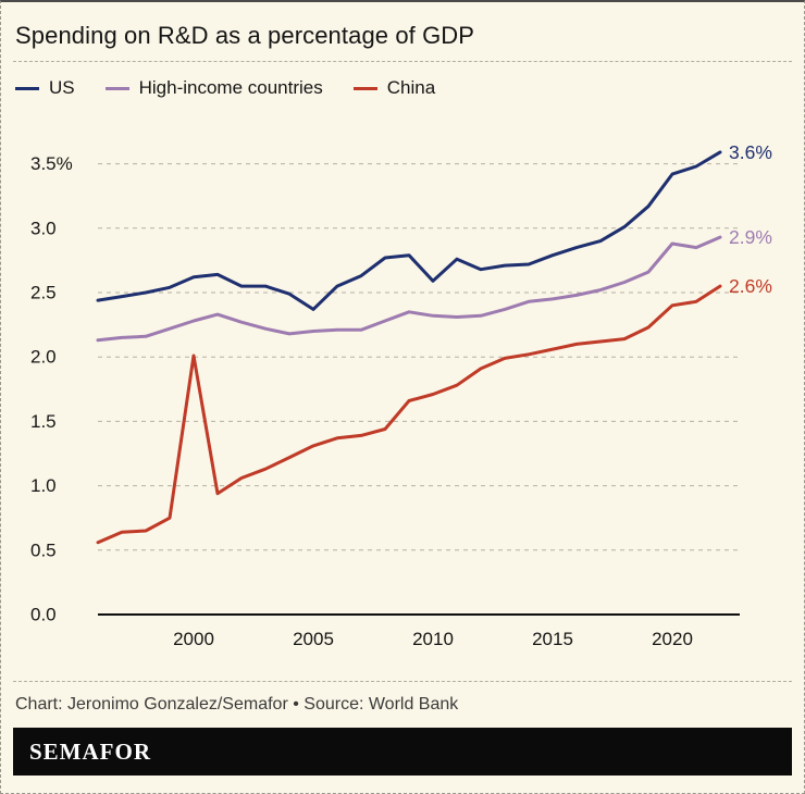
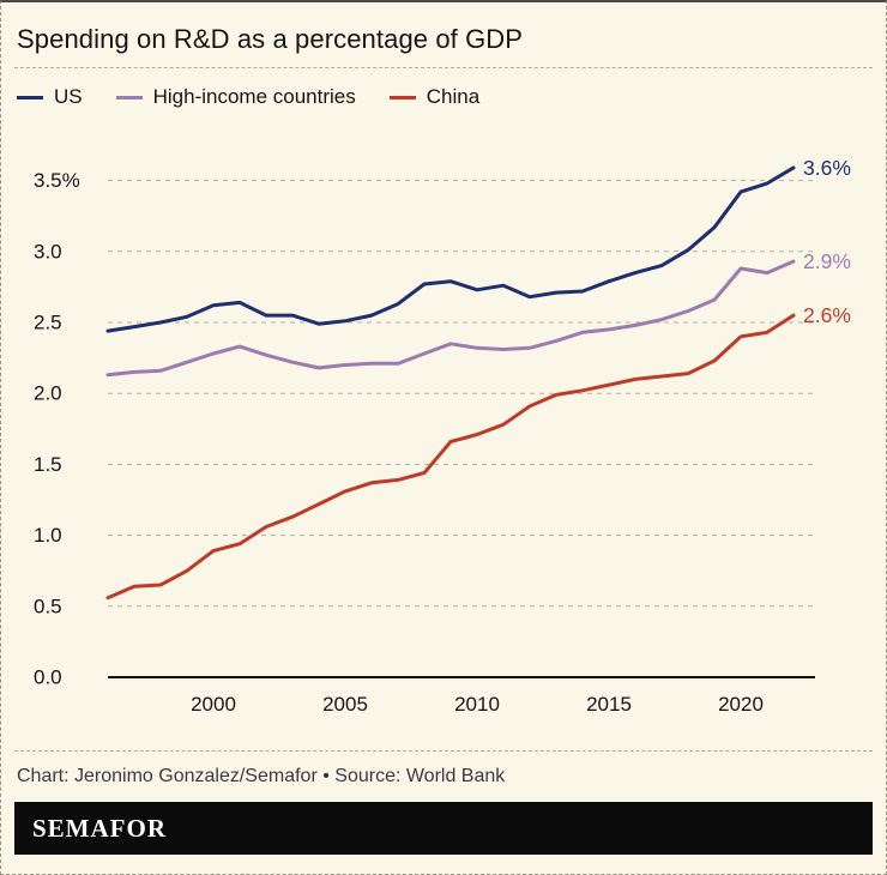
China/2000: 2.01% -> 0.89%
US/2005: 2.37% -> 2.51%
US/2010: 2.59% -> 2.73%
